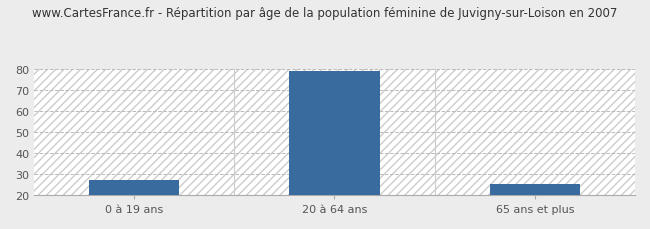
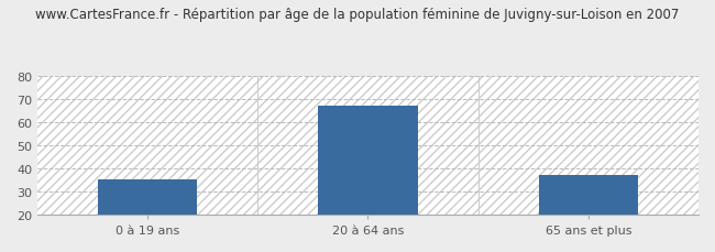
0 à 19 ans: 27 -> 35
20 à 64 ans: 79 -> 67
65 ans et plus: 25 -> 37
